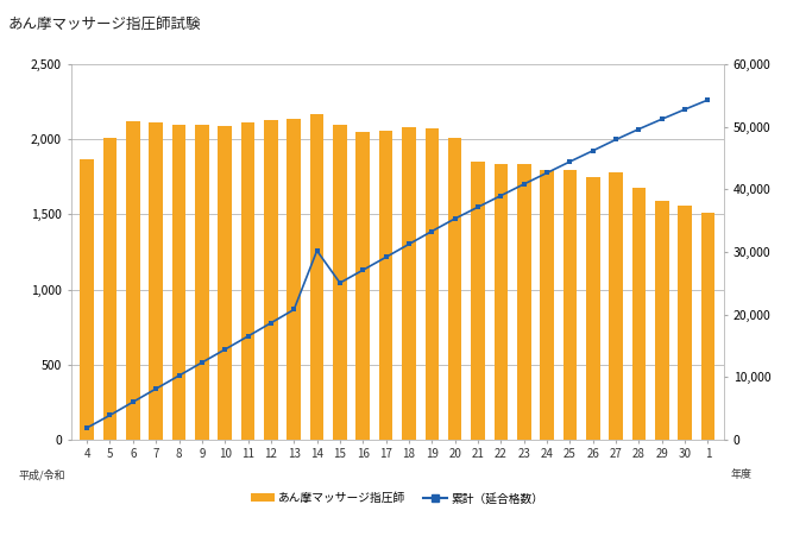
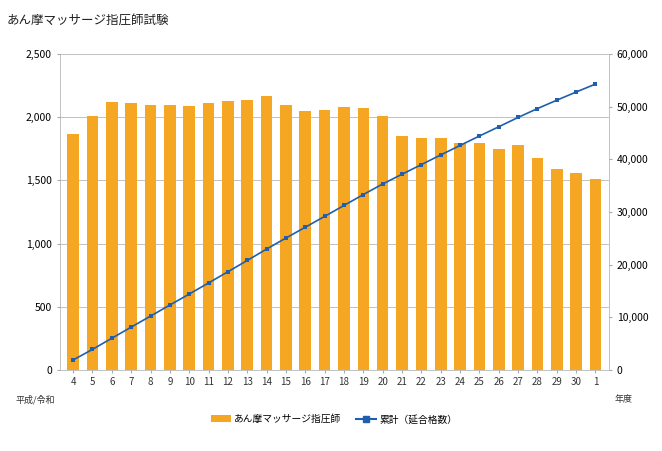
累計（延合格数）/14: 30,200 -> 23,000
